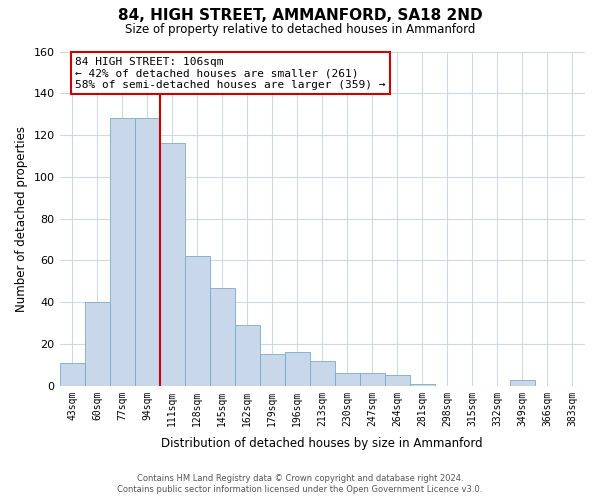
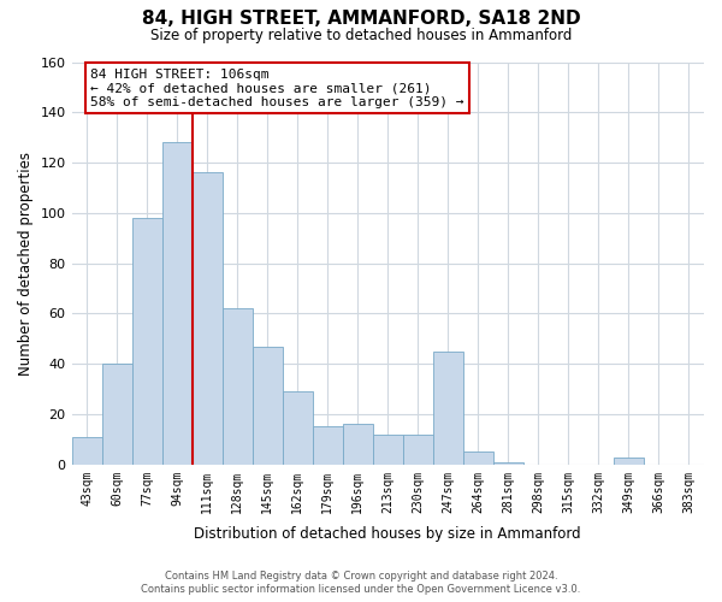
77sqm: 128 -> 98
230sqm: 6 -> 12
247sqm: 6 -> 45
